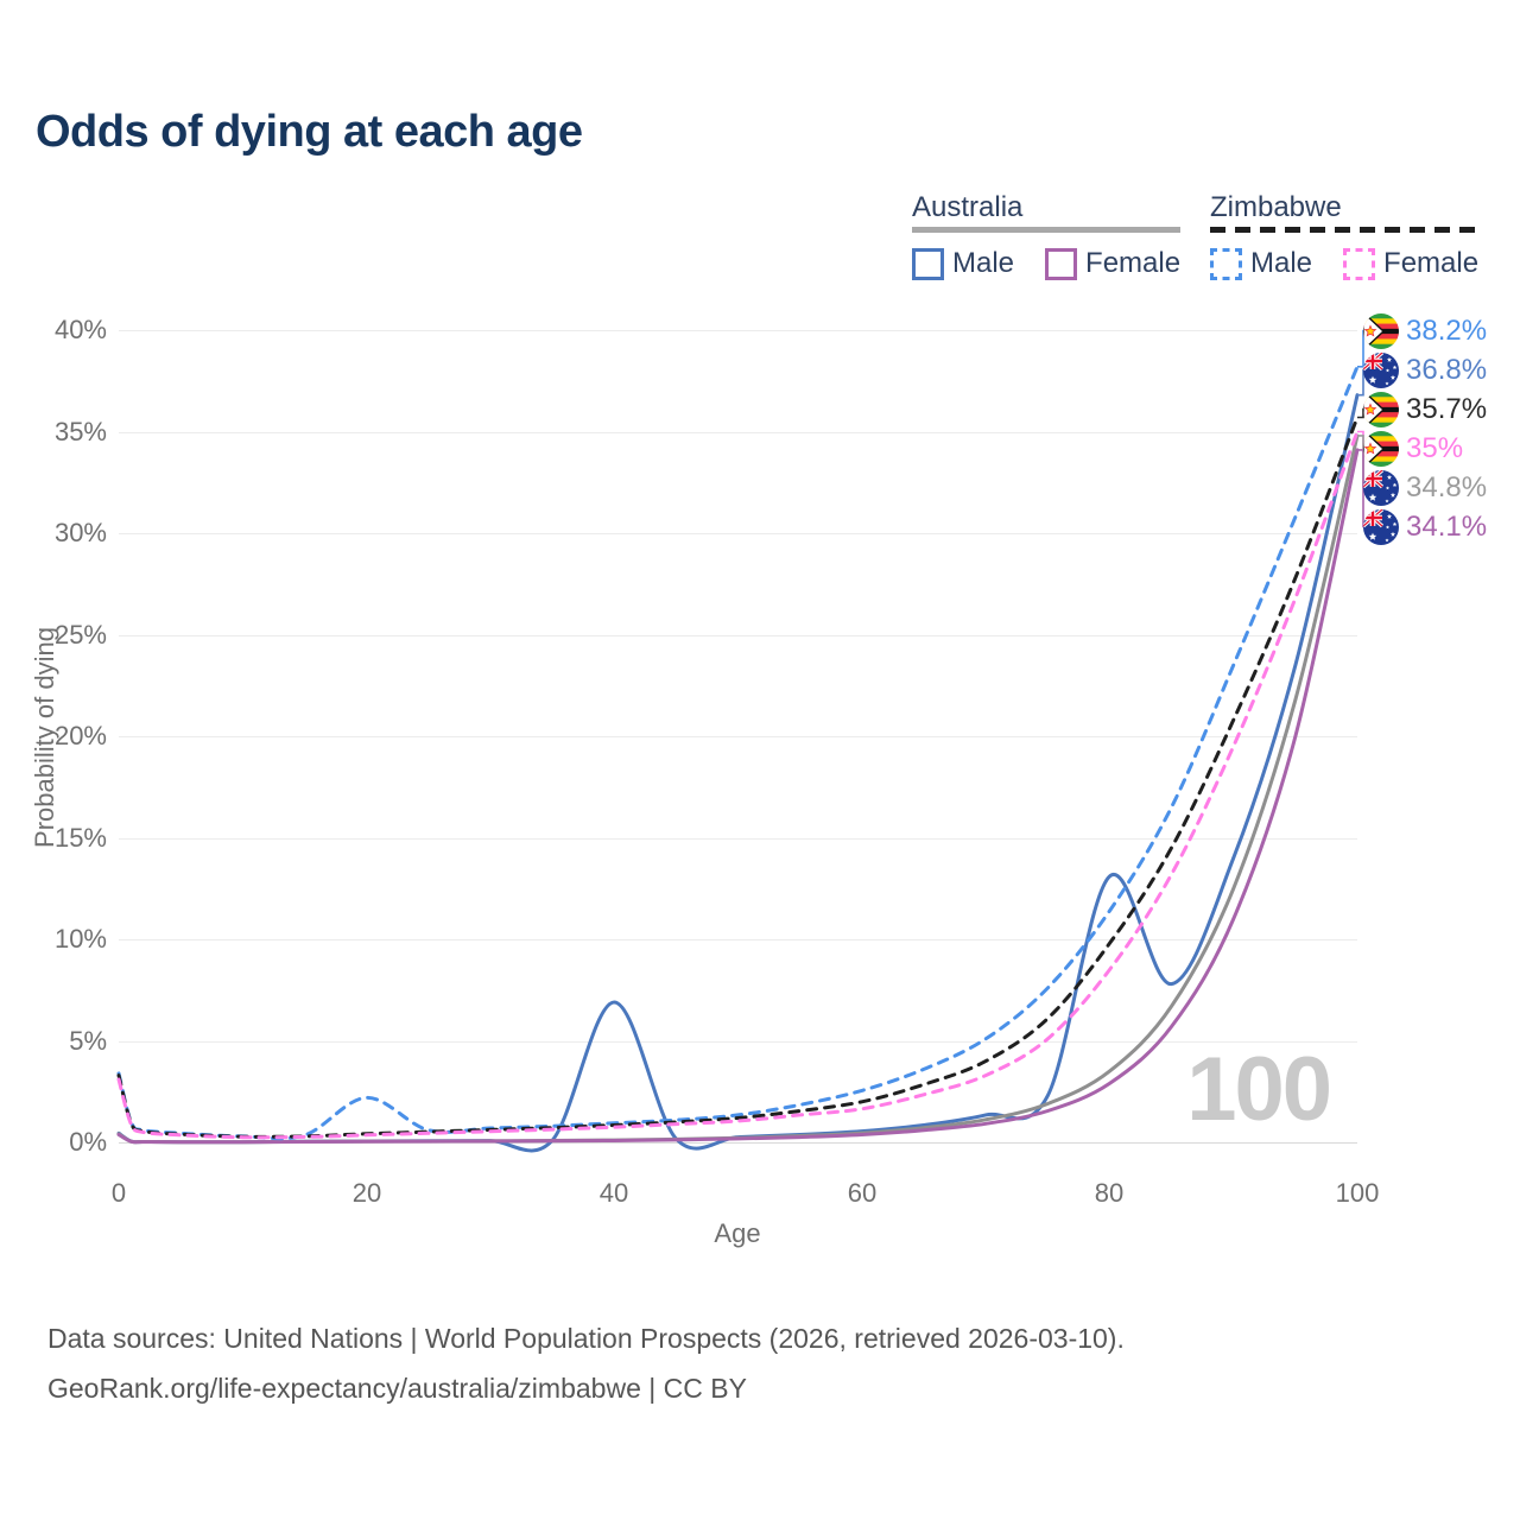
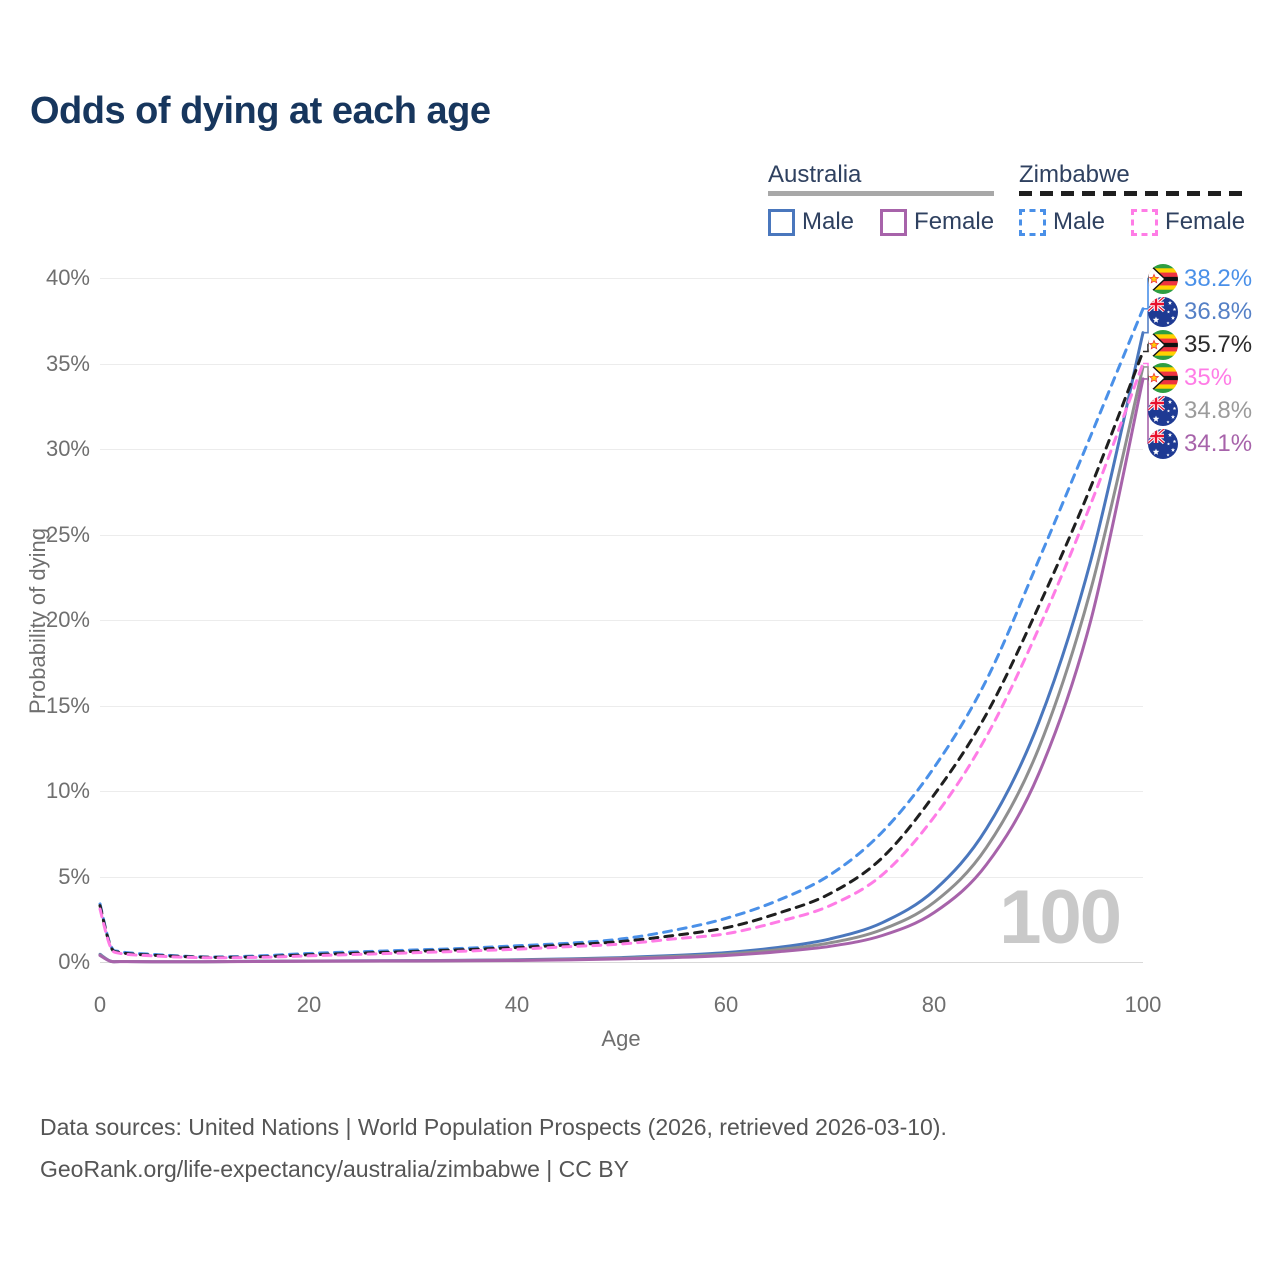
Zimbabwe Male/20: 2.2% -> 0.5%
Australia Male/40: 6.9% -> 0.1%
Australia Male/80: 13.1% -> 4.2%
